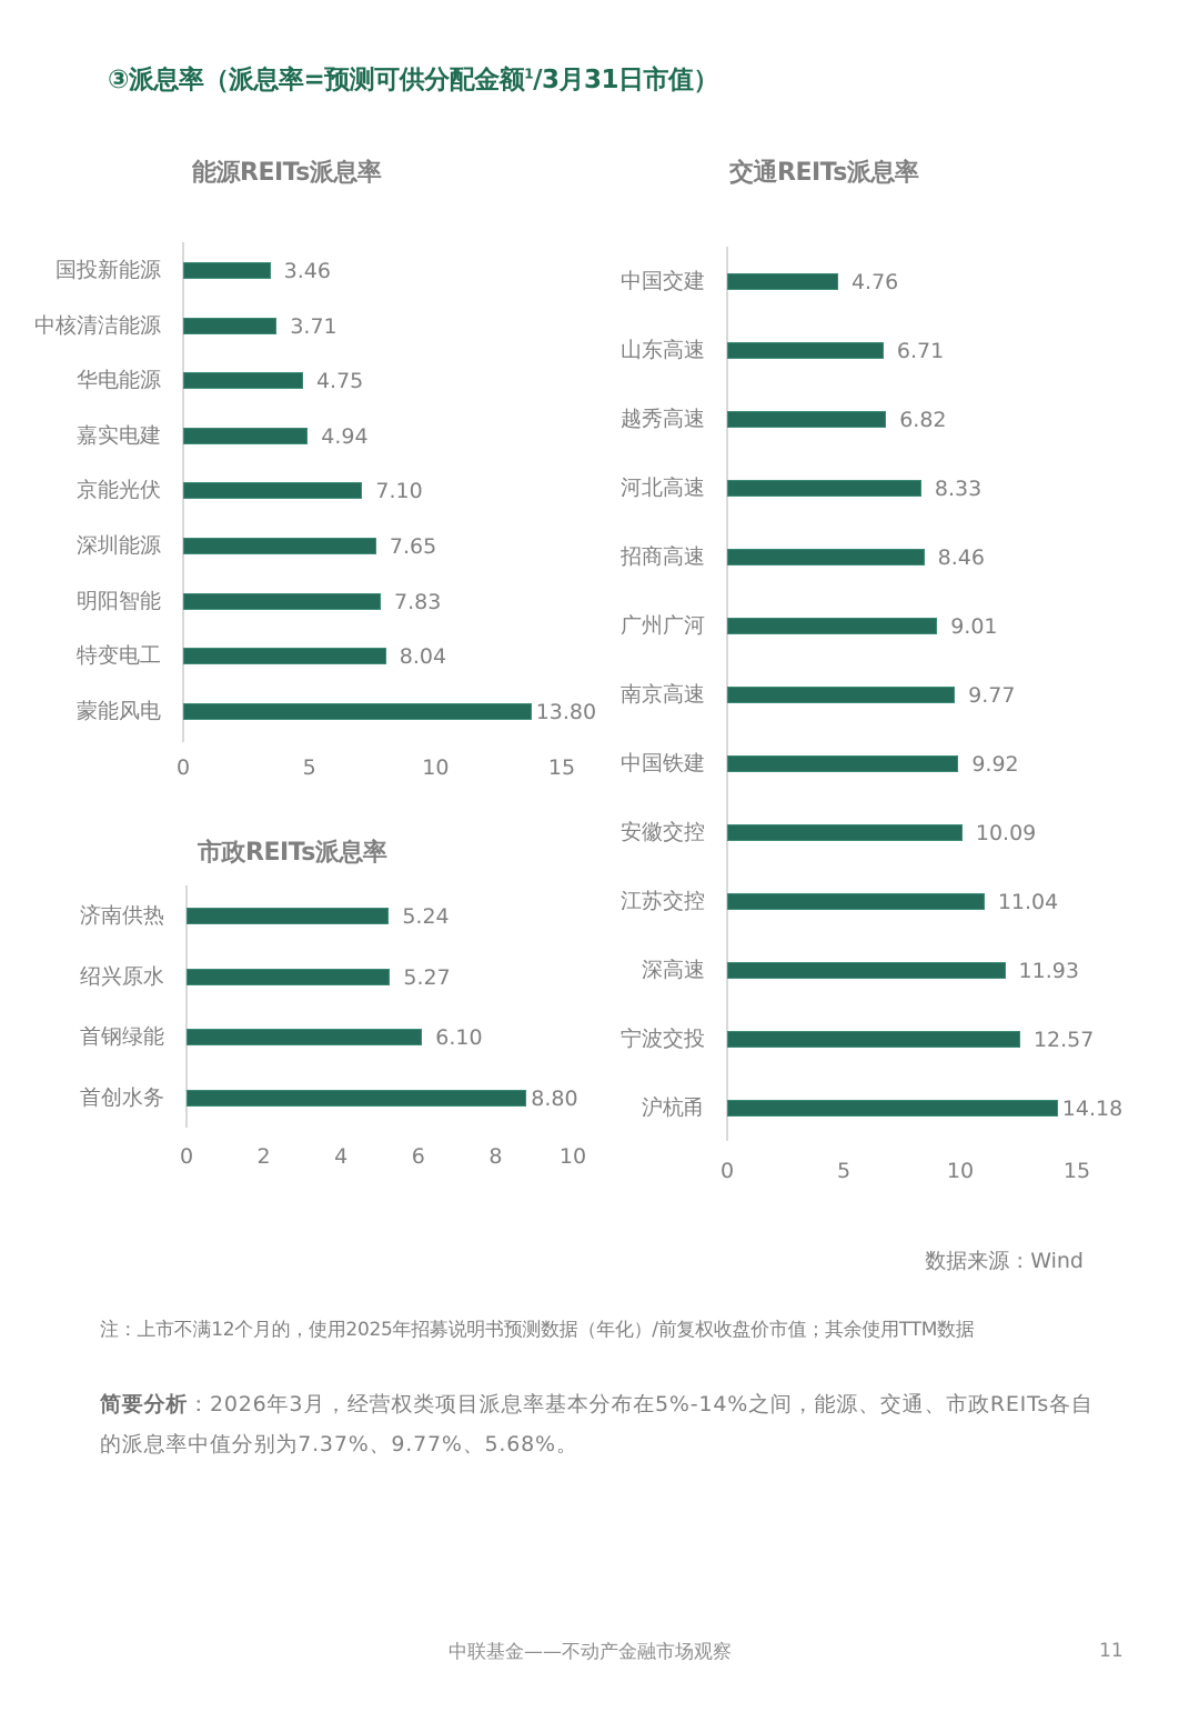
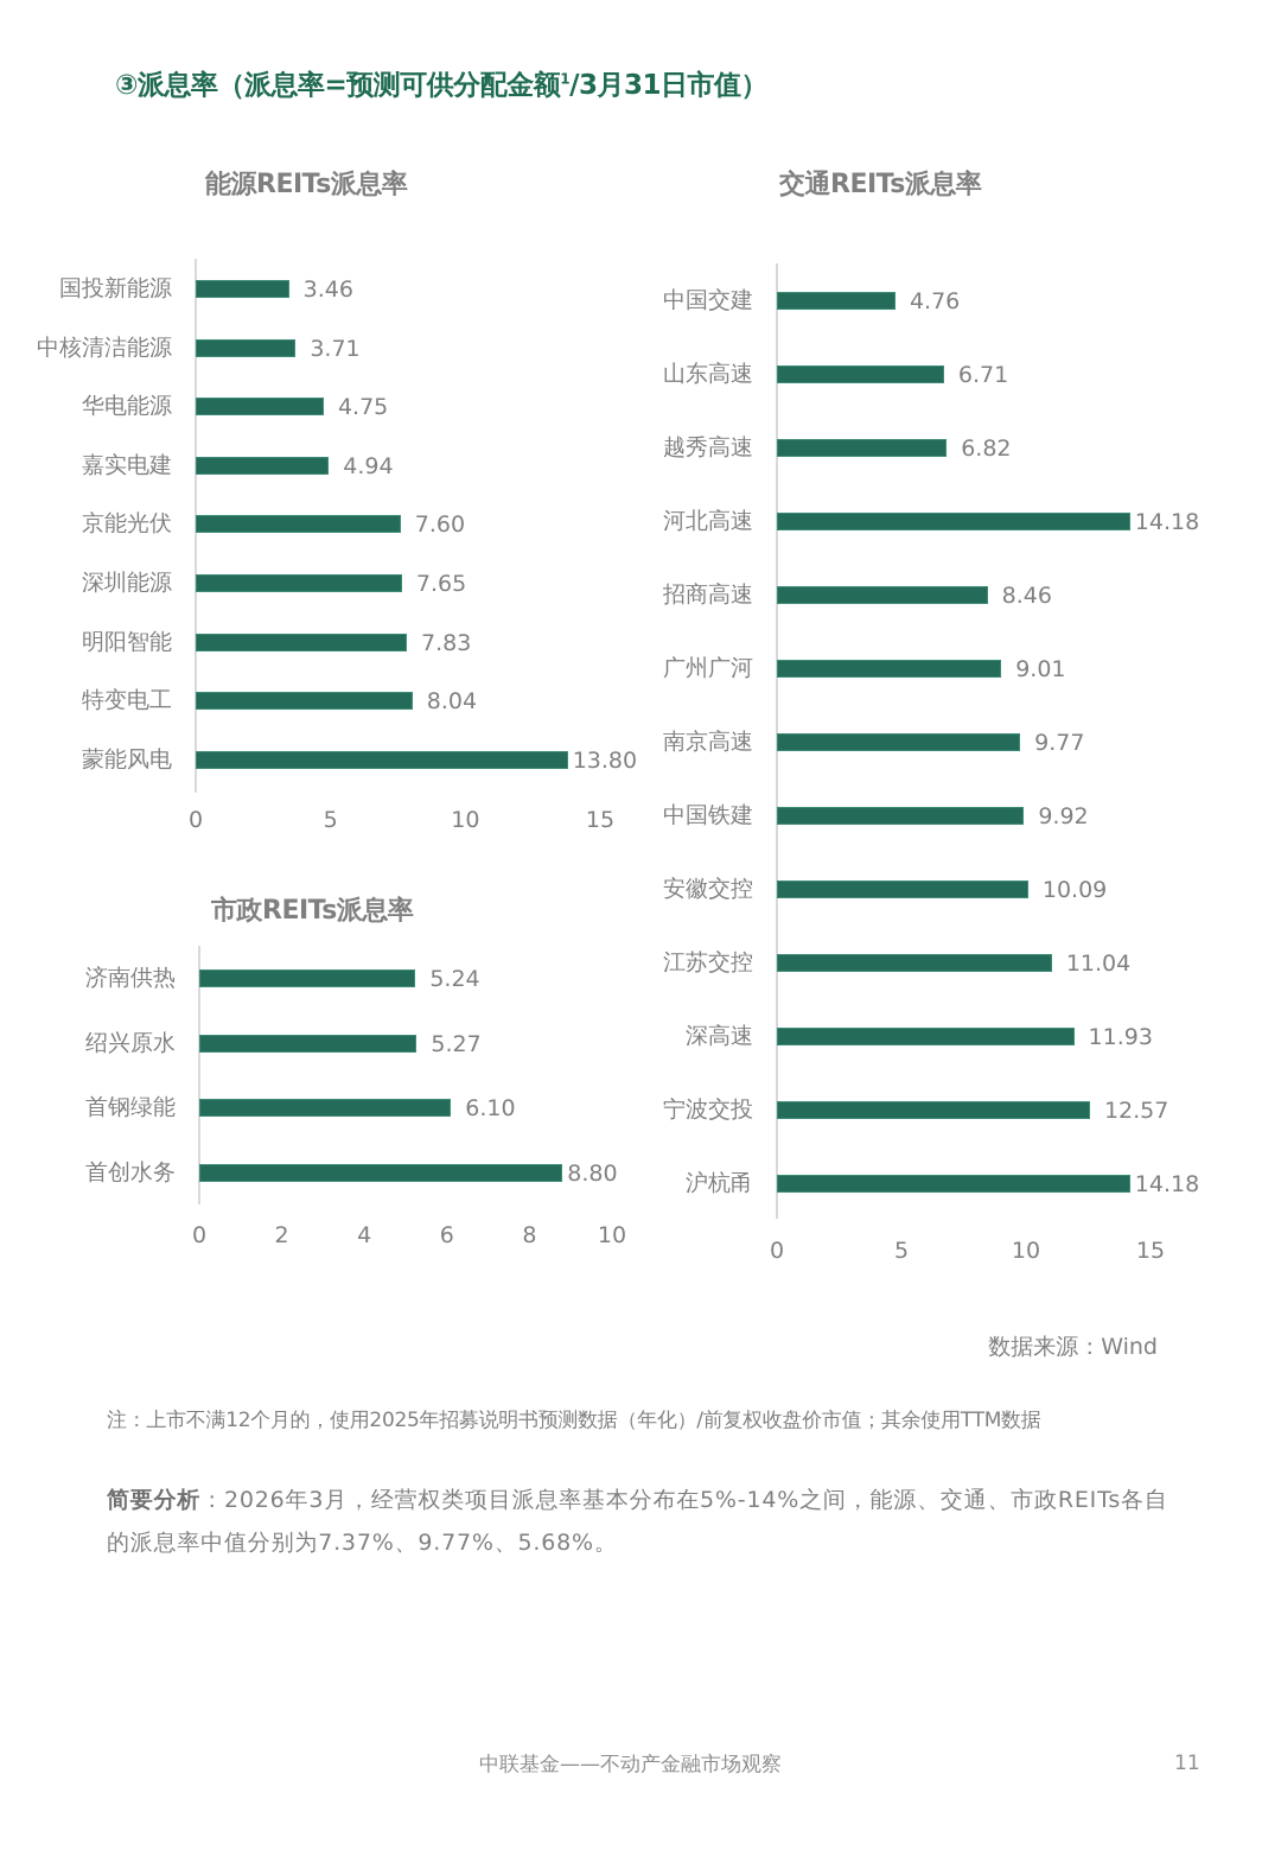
能源REITs派息率/京能光伏: 7.10 -> 7.60
交通REITs派息率/河北高速: 8.33 -> 14.18
